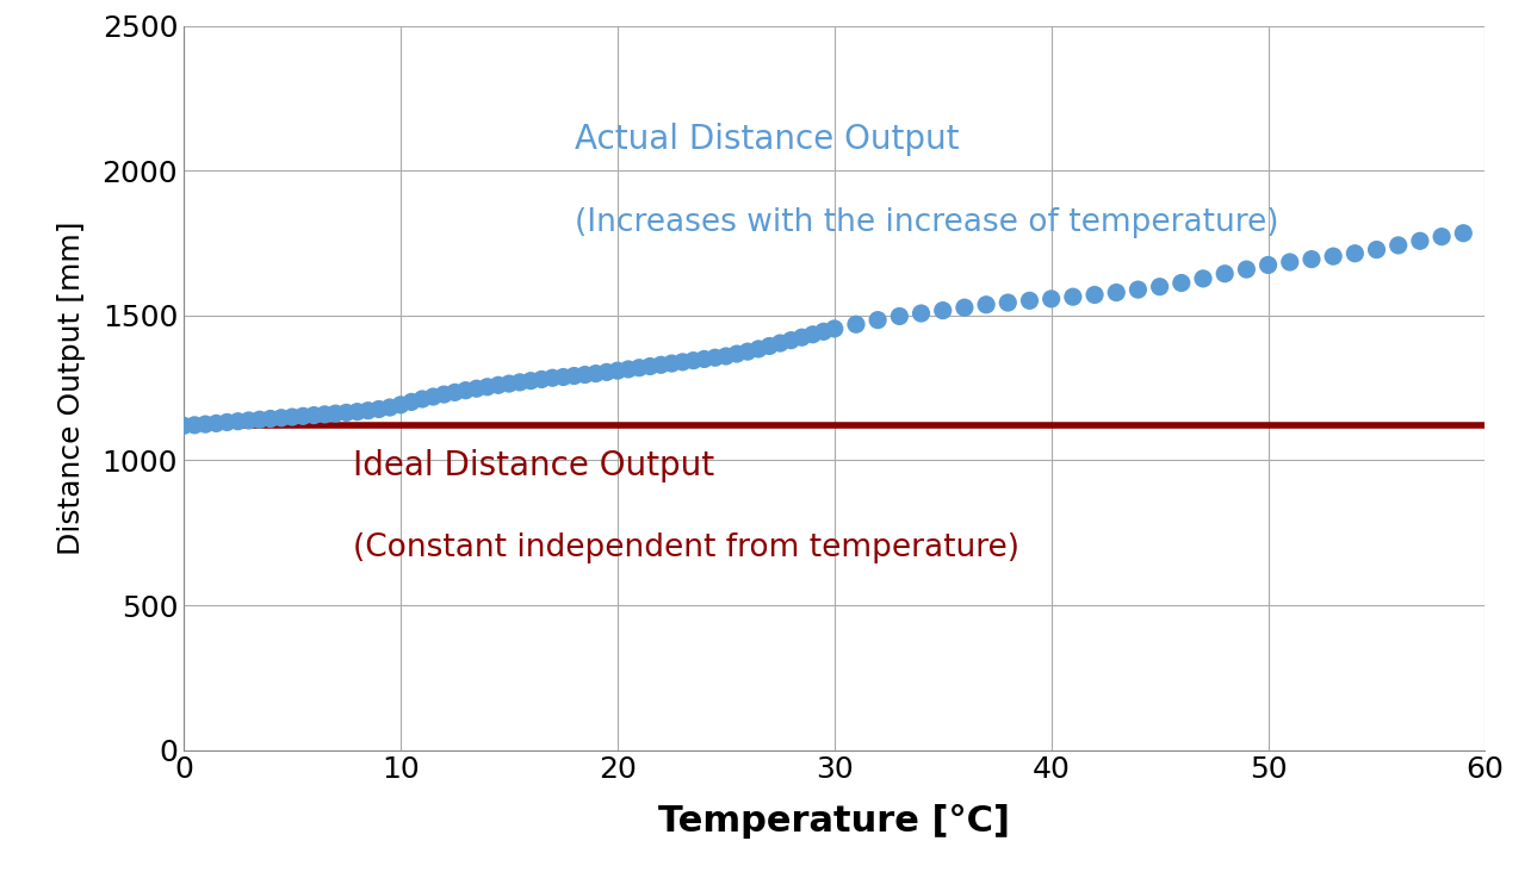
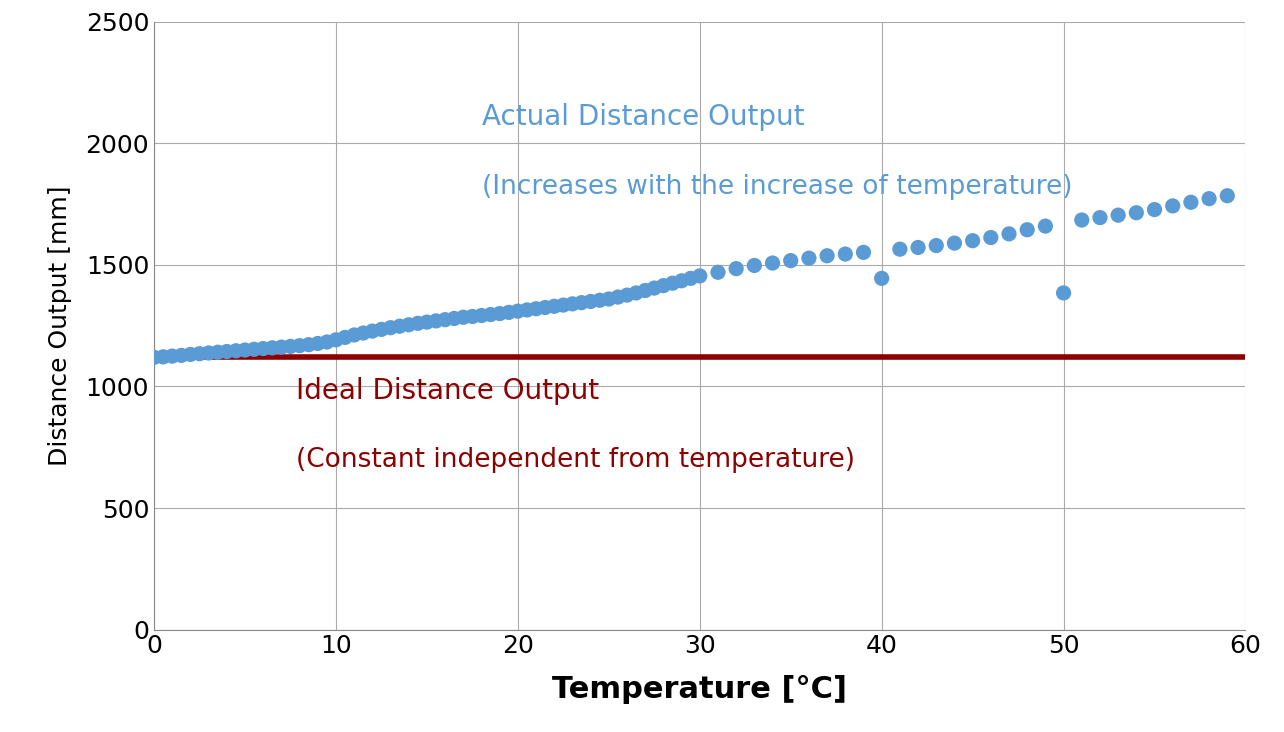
40: 1558 -> 1445
50: 1675 -> 1385
